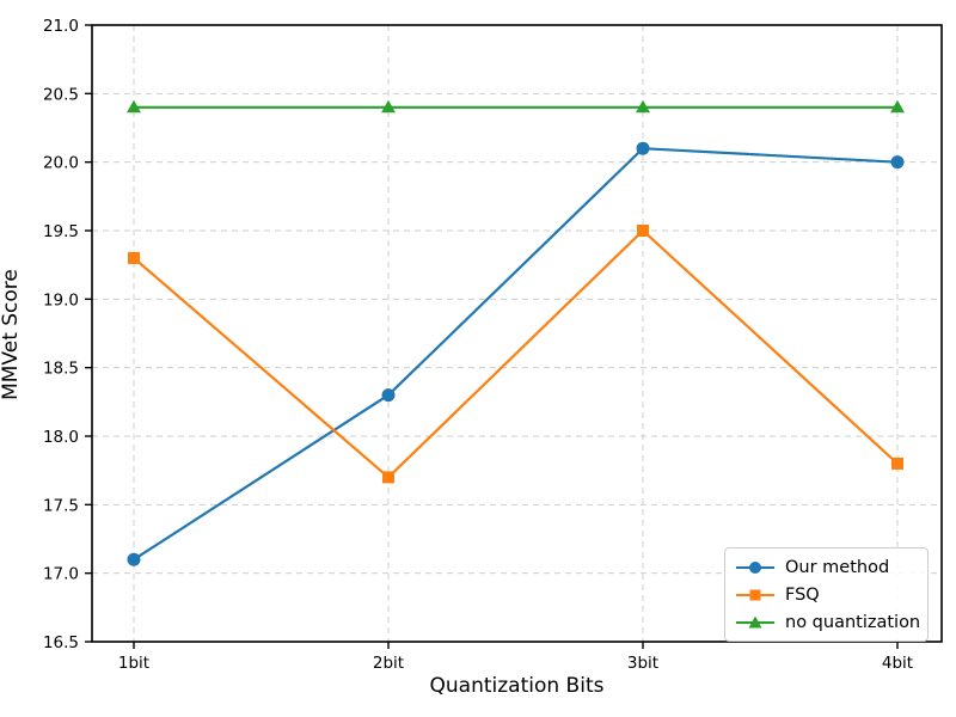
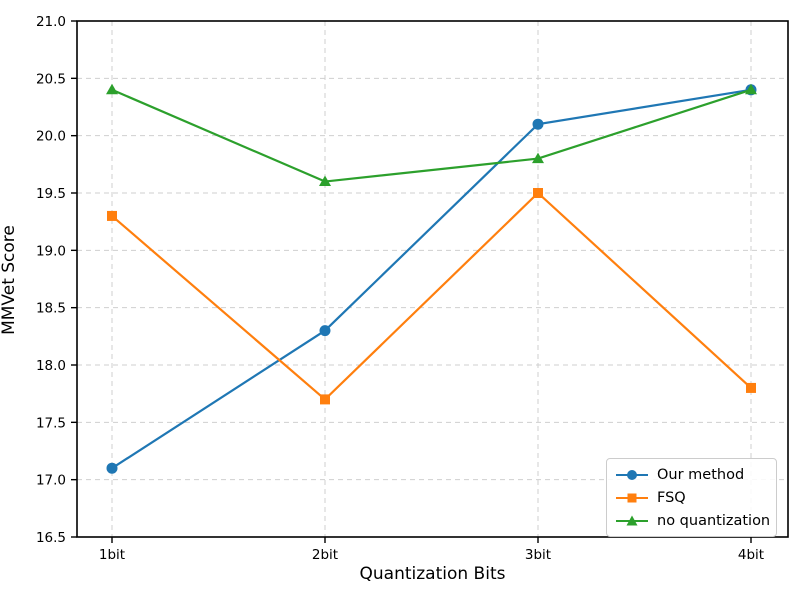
no quantization/2bit: 20.4 -> 19.6
no quantization/3bit: 20.4 -> 19.8
Our method/4bit: 20.0 -> 20.4
